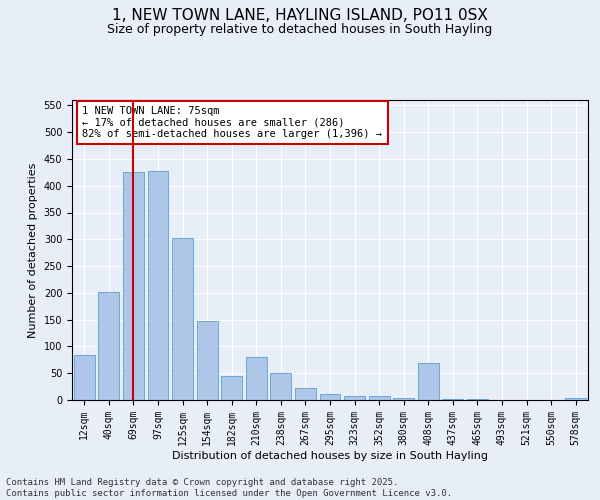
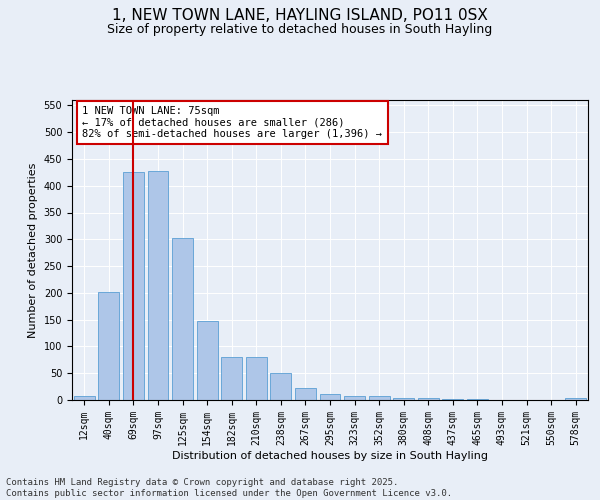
12sqm: 84 -> 8
182sqm: 44 -> 80
408sqm: 70 -> 3
